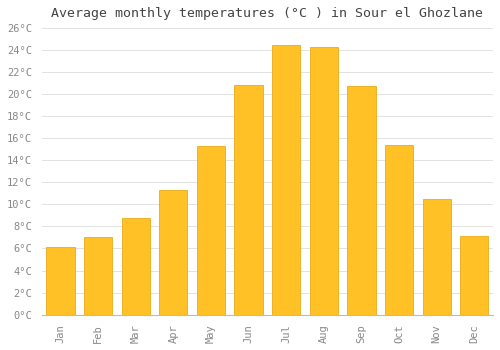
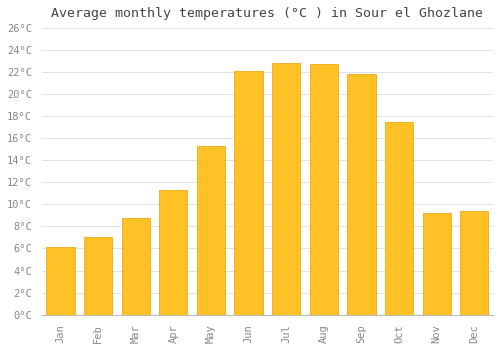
Jun: 20.8°C -> 22.1°C
Jul: 24.5°C -> 22.8°C
Aug: 24.3°C -> 22.7°C
Sep: 20.7°C -> 21.8°C
Oct: 15.4°C -> 17.5°C
Nov: 10.5°C -> 9.2°C
Dec: 7.1°C -> 9.4°C
